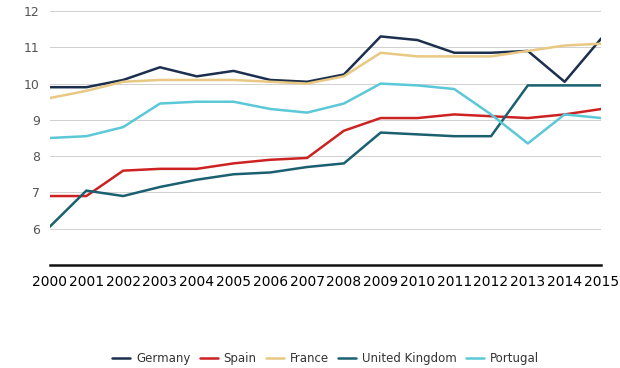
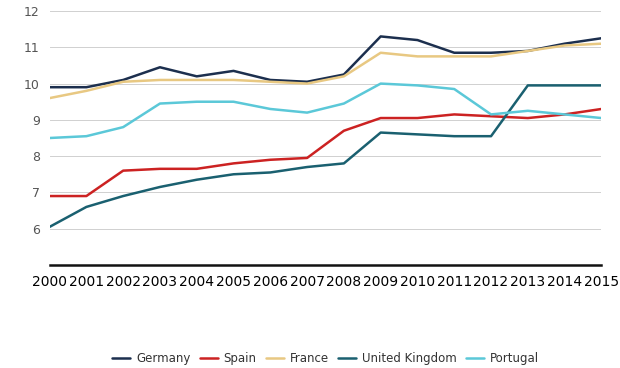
United Kingdom/2001: 7.05 -> 6.60
Portugal/2013: 8.35 -> 9.25
Germany/2014: 10.05 -> 11.10
